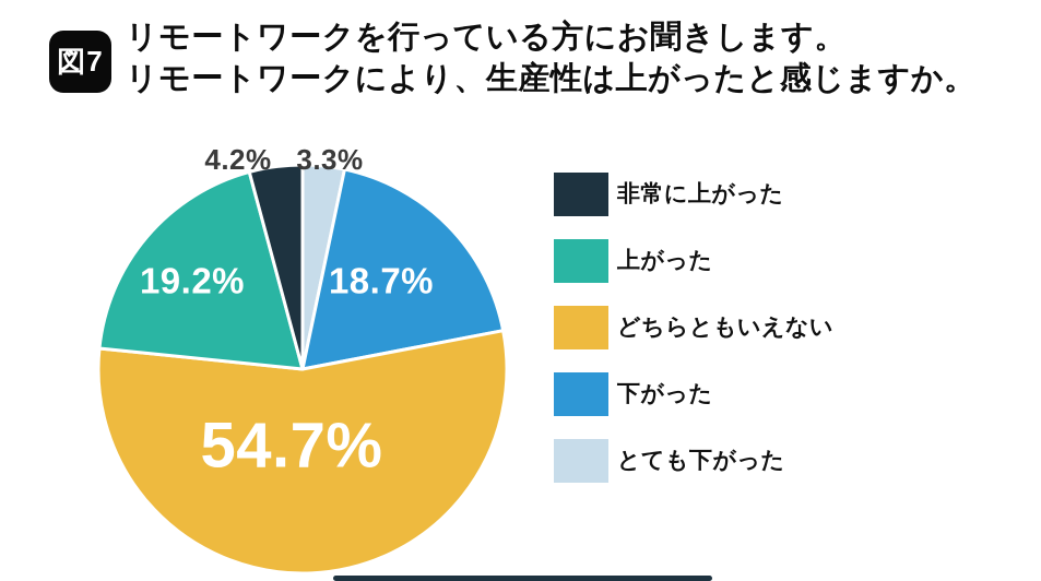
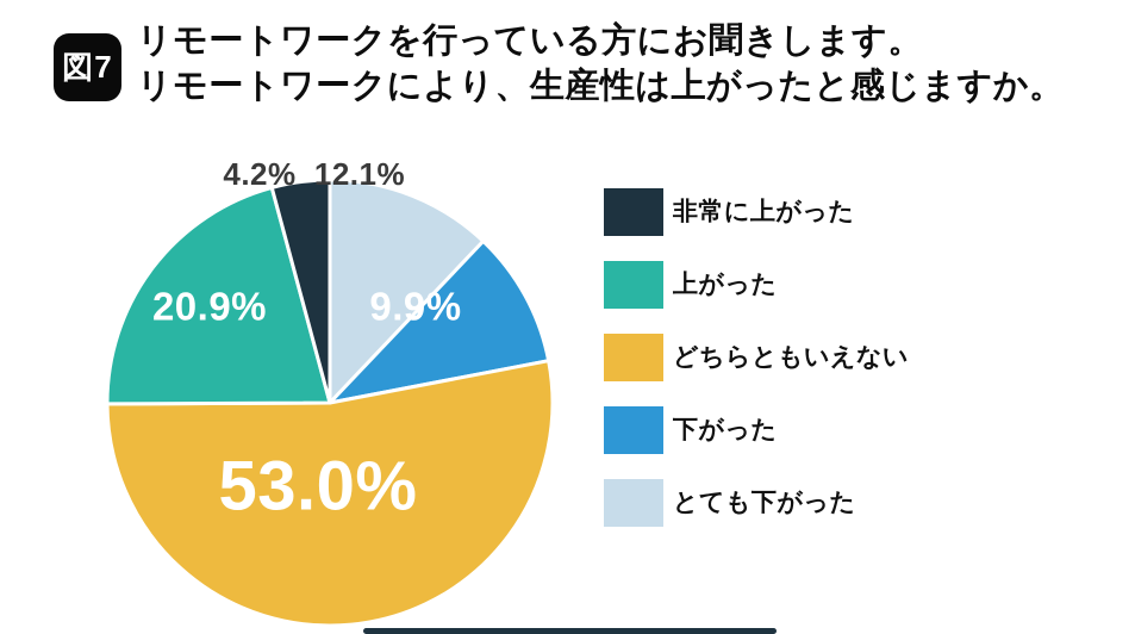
上がった: 19.2% -> 20.9%
どちらともいえない: 54.7% -> 53.0%
下がった: 18.7% -> 9.9%
とても下がった: 3.3% -> 12.1%
